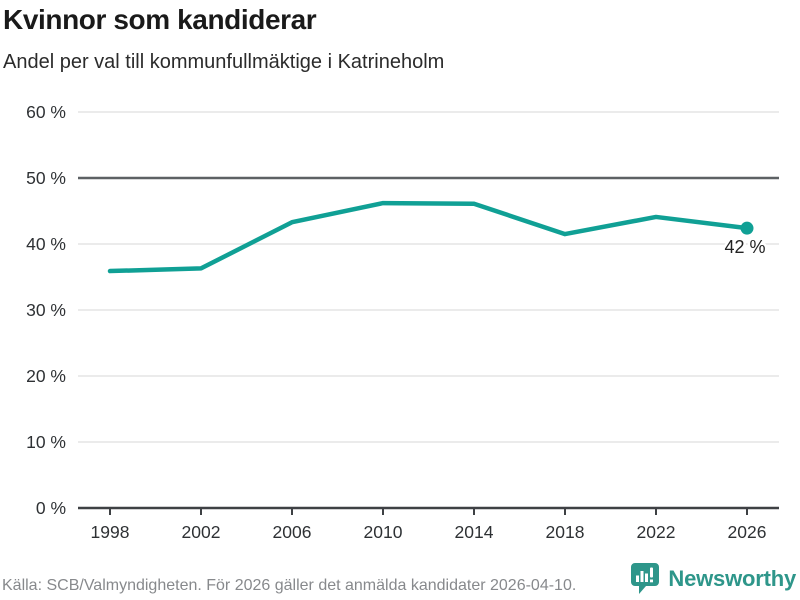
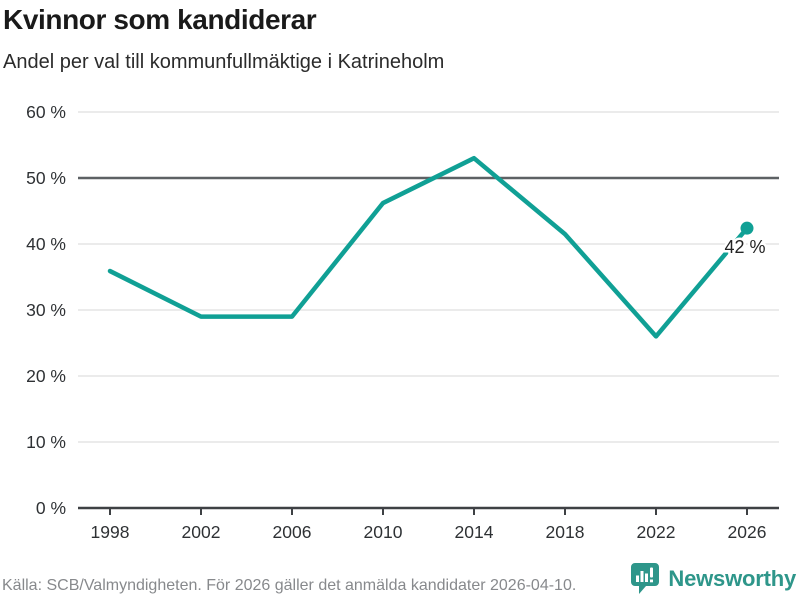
2002: 36% -> 29%
2006: 43% -> 29%
2014: 46% -> 53%
2022: 44% -> 26%
